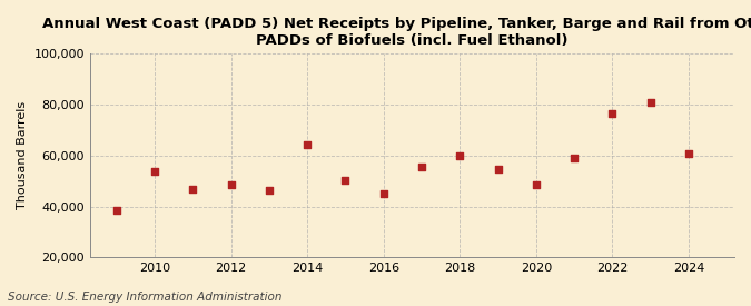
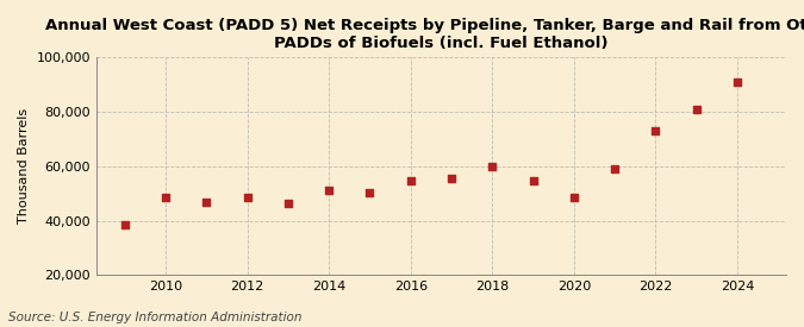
2010: 54,000 -> 48,500
2014: 64,500 -> 51,000
2016: 45,000 -> 54,500
2022: 76,500 -> 73,000
2024: 61,000 -> 91,000
